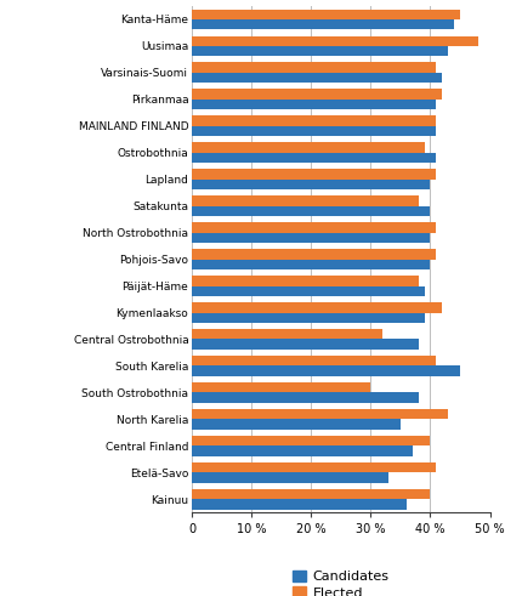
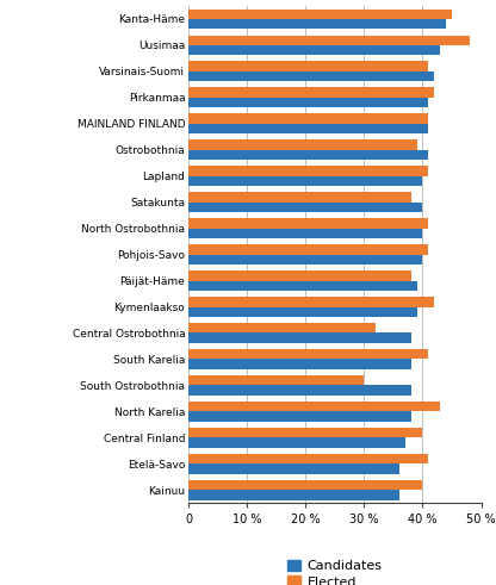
Candidates/South Karelia: 45 % -> 38 %
Candidates/North Karelia: 35 % -> 38 %
Candidates/Etelä-Savo: 33 % -> 36 %
